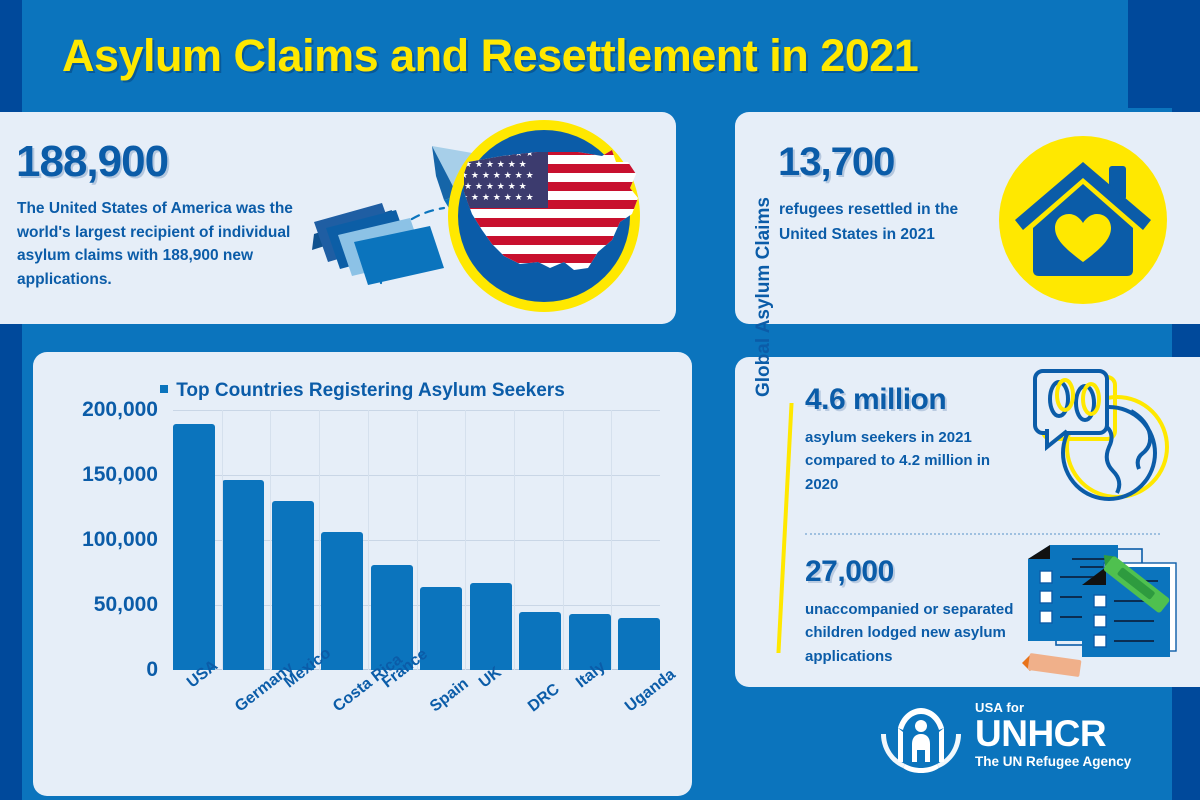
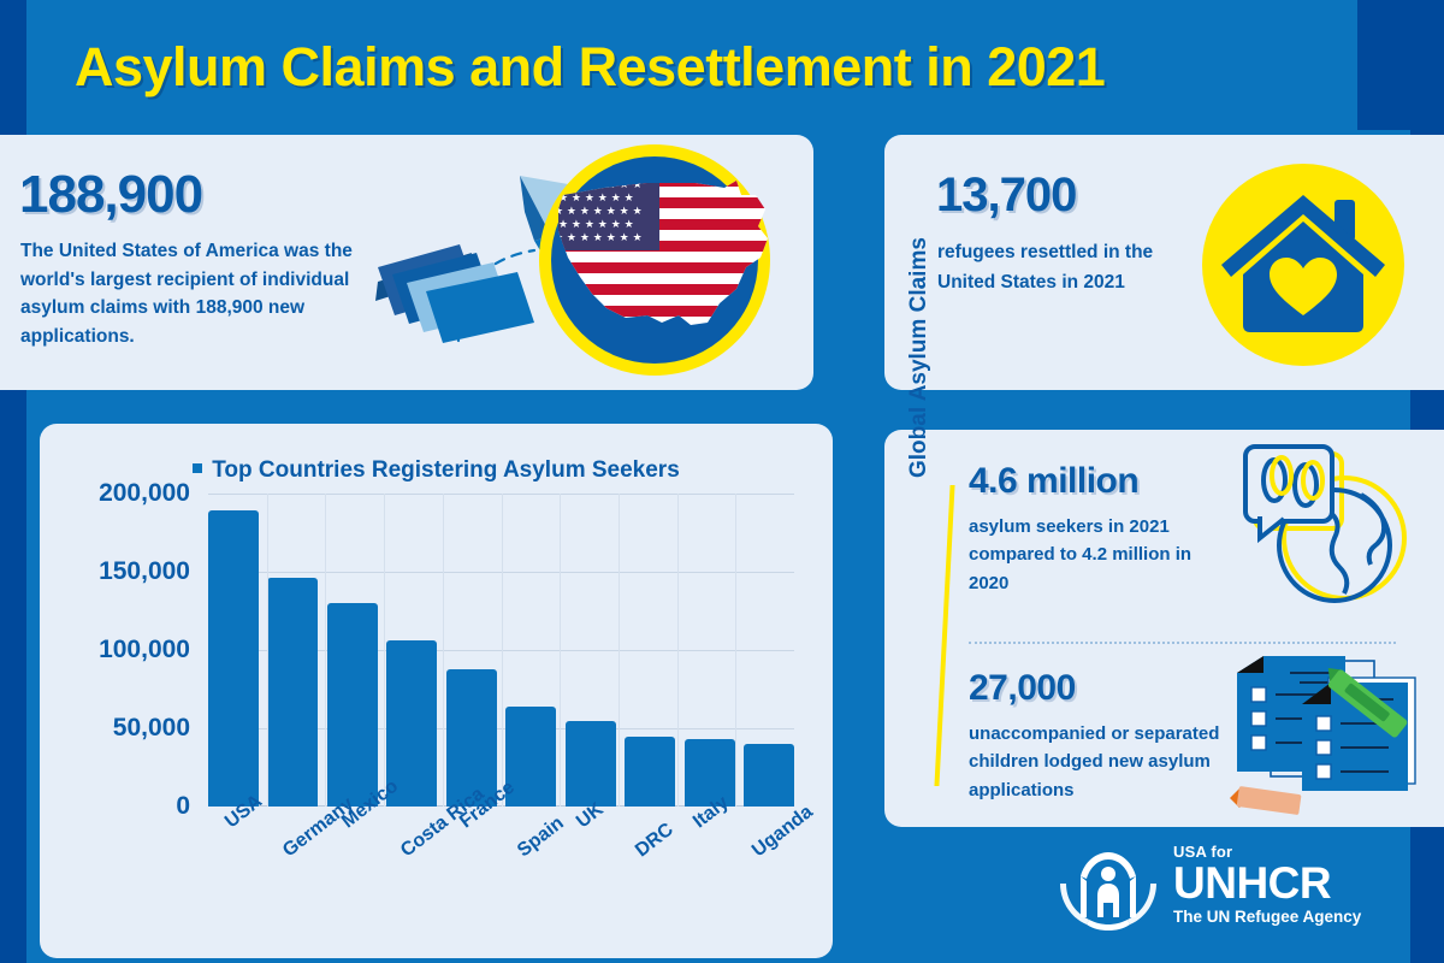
France: 81000 -> 88000
UK: 67000 -> 55000
